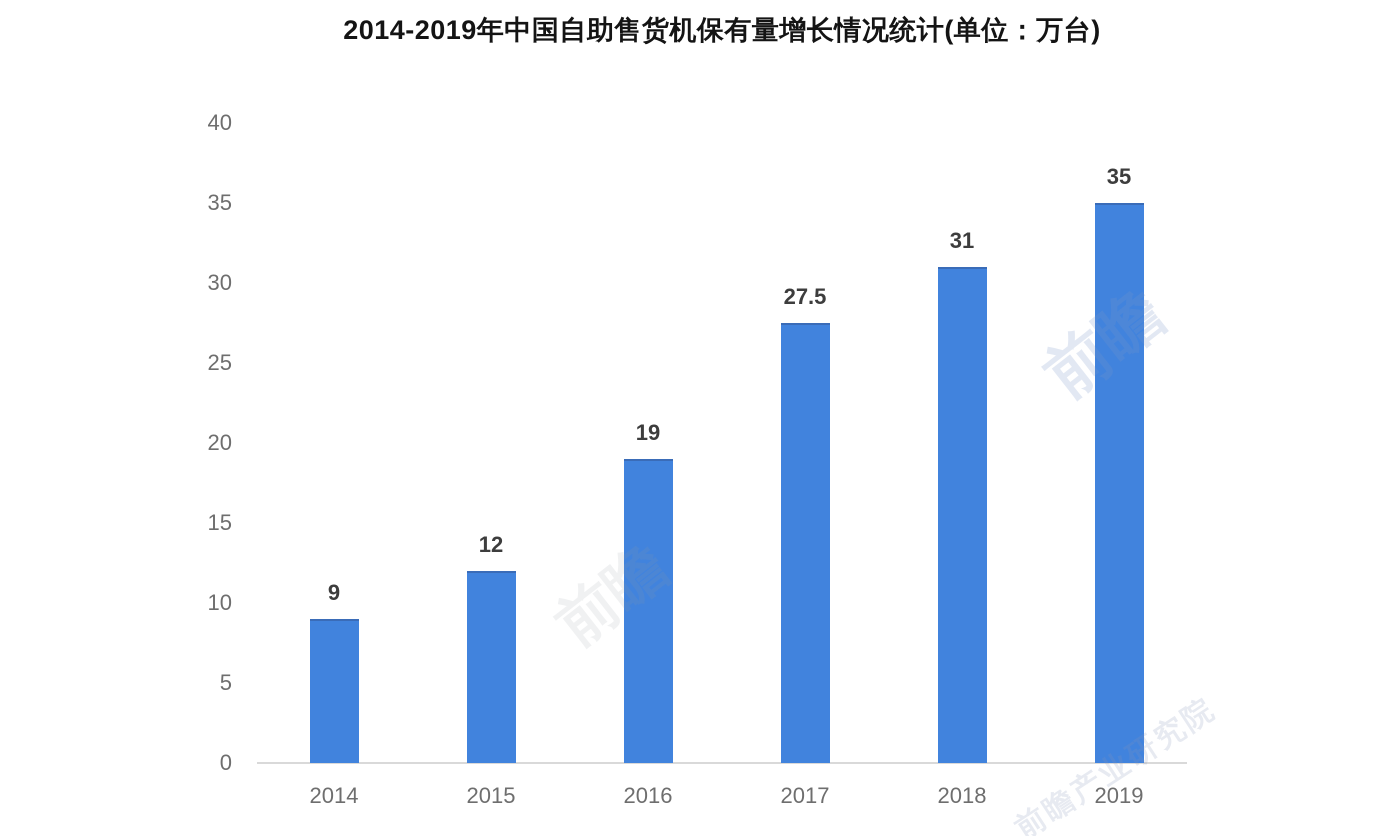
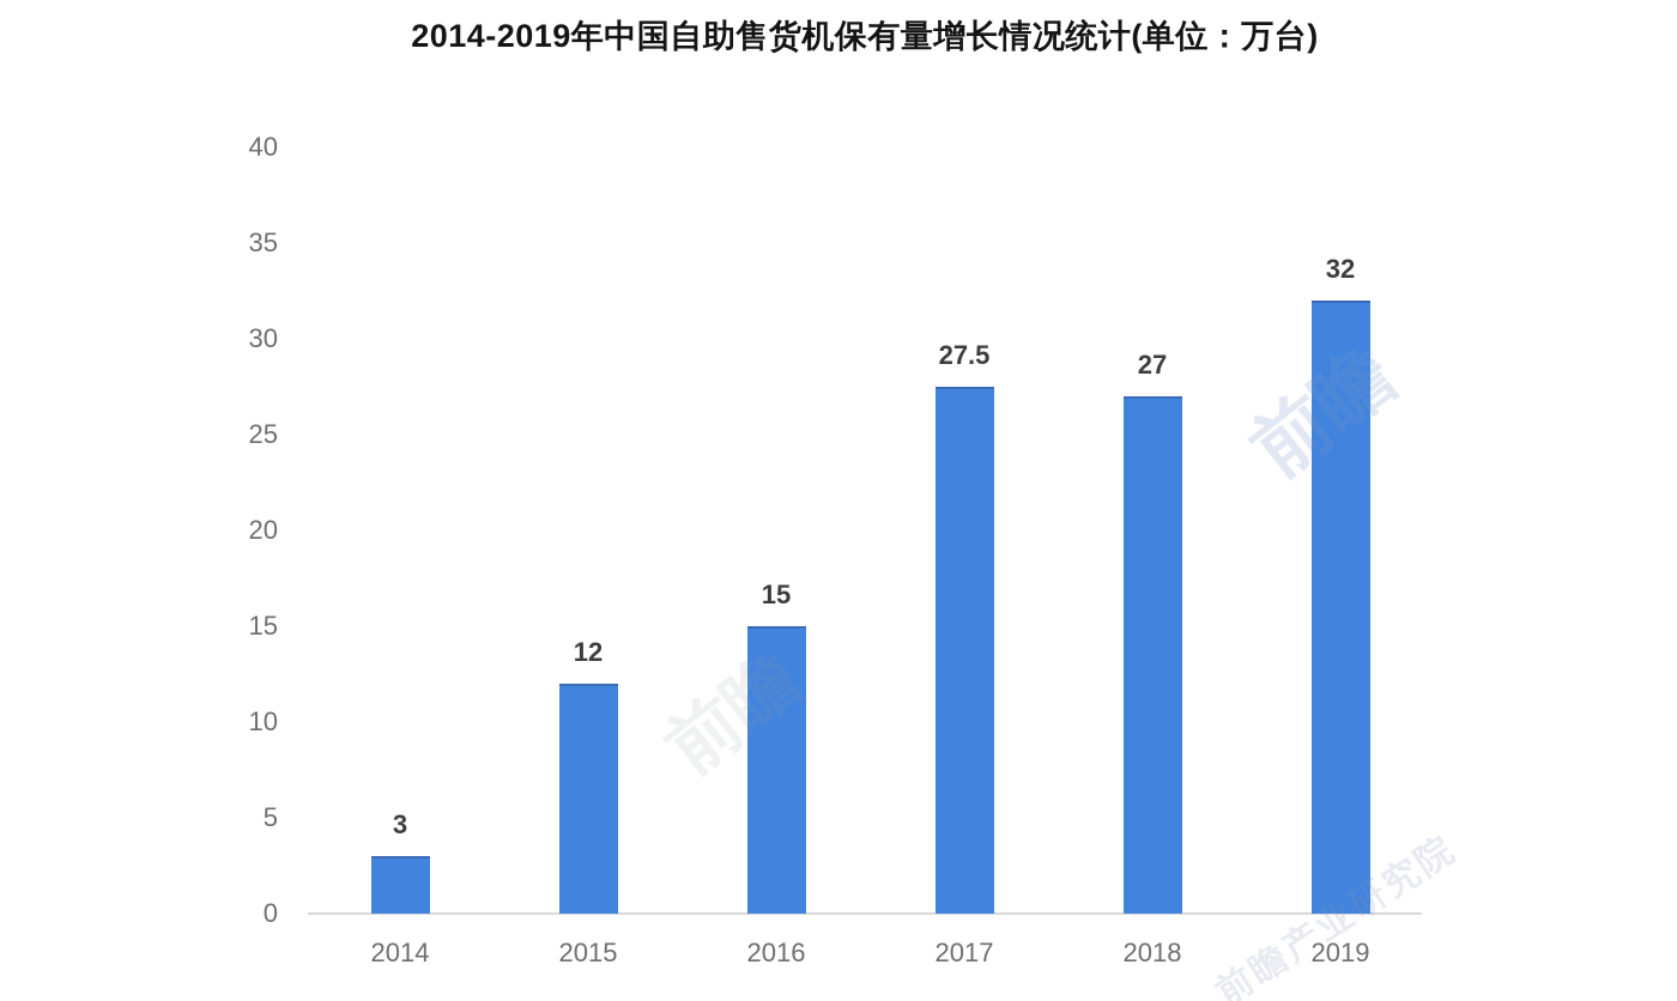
2014: 9 -> 3
2016: 19 -> 15
2018: 31 -> 27
2019: 35 -> 32
